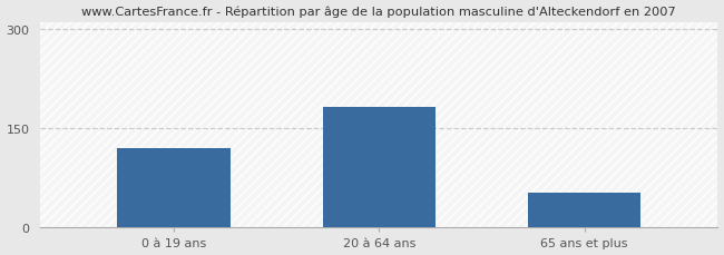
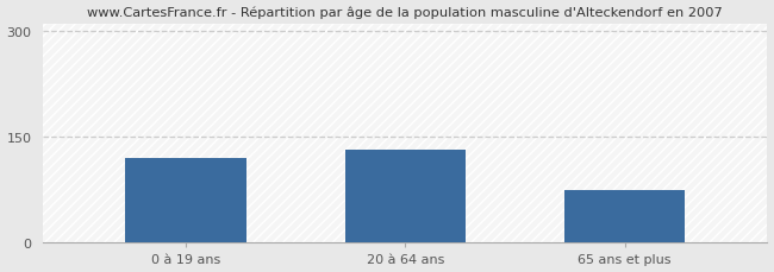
20 à 64 ans: 183 -> 132
65 ans et plus: 52 -> 74
